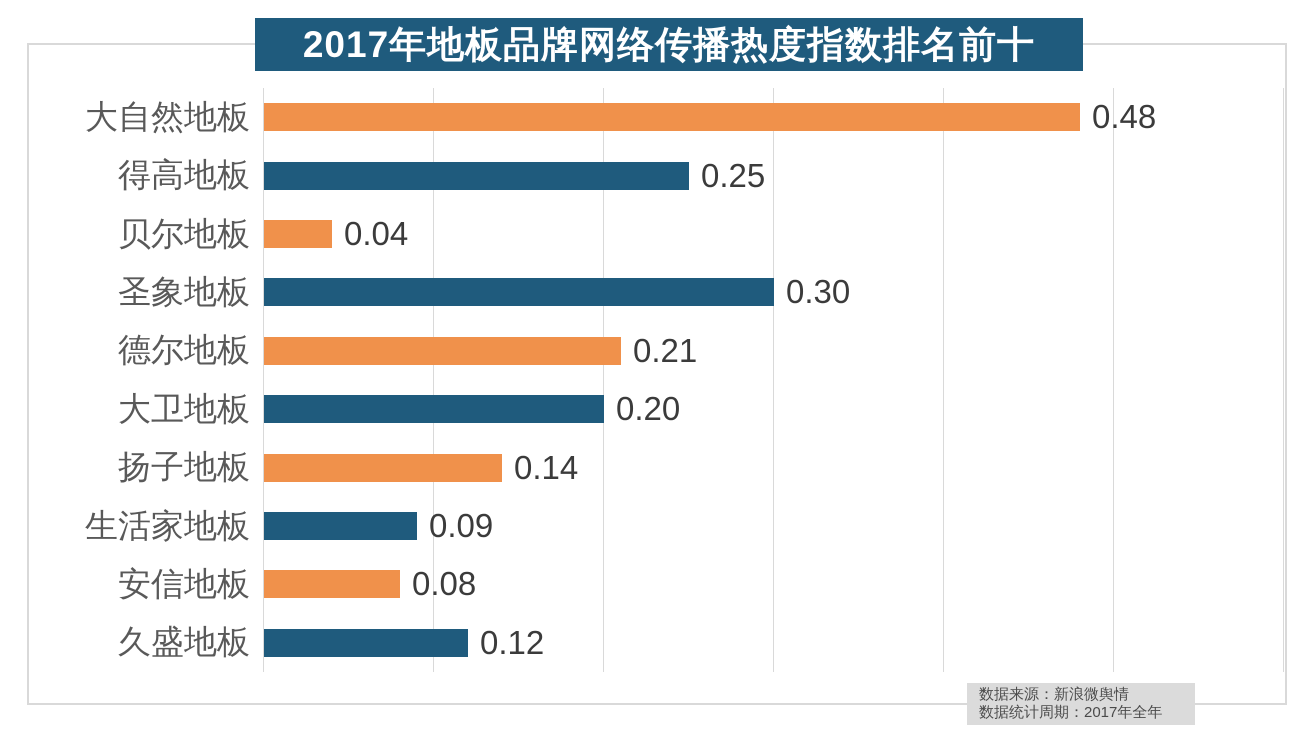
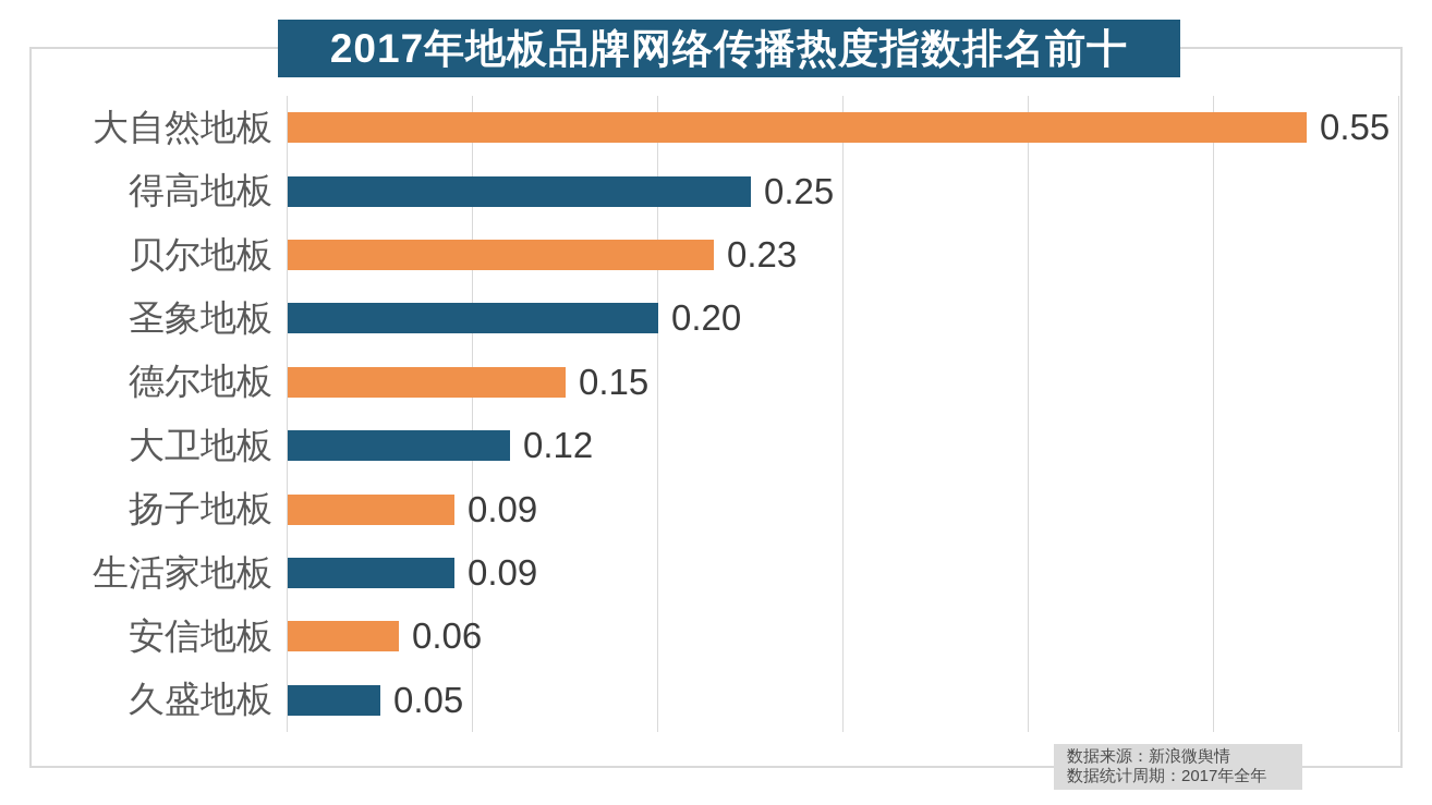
大自然地板: 0.48 -> 0.55
贝尔地板: 0.04 -> 0.23
圣象地板: 0.30 -> 0.20
德尔地板: 0.21 -> 0.15
大卫地板: 0.20 -> 0.12
扬子地板: 0.14 -> 0.09
安信地板: 0.08 -> 0.06
久盛地板: 0.12 -> 0.05
